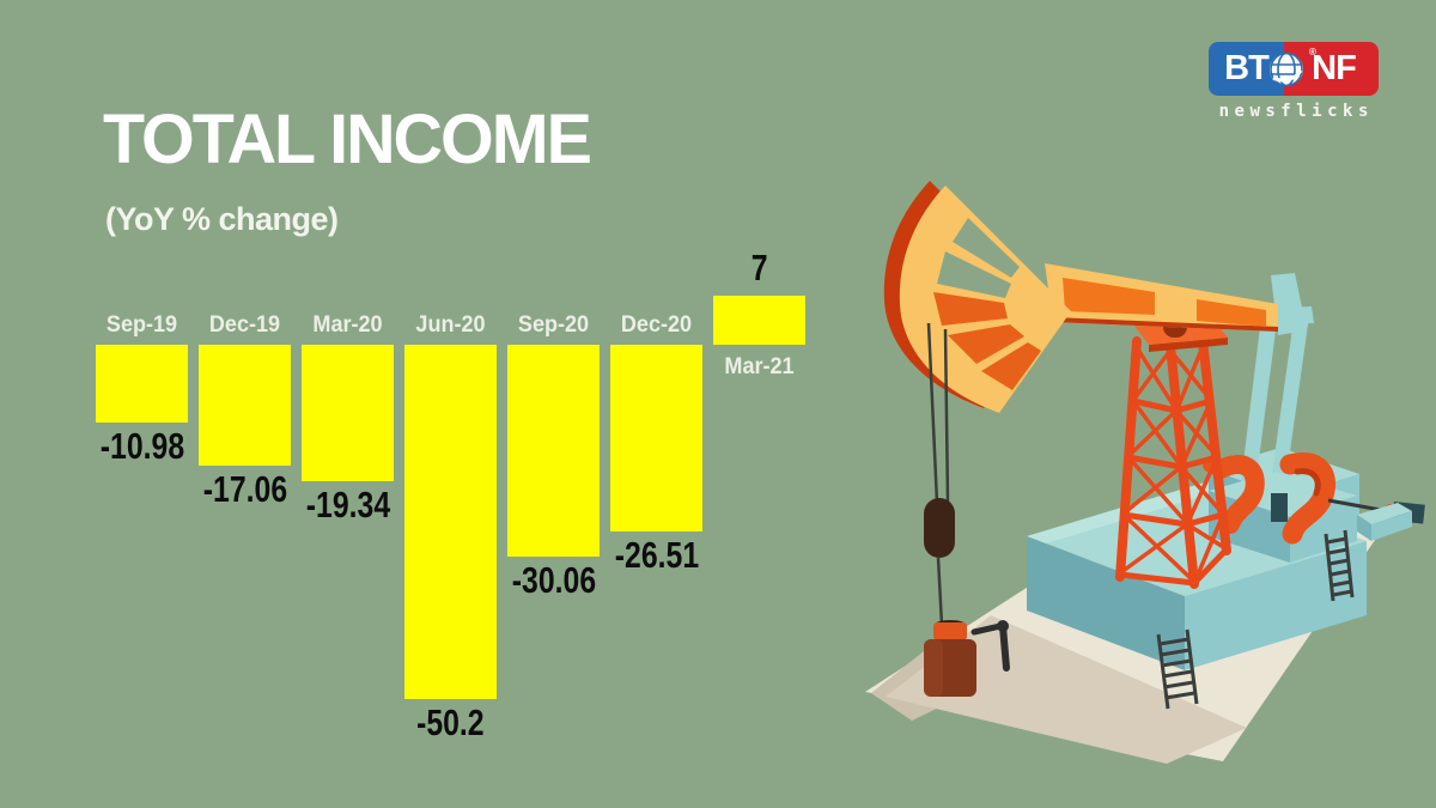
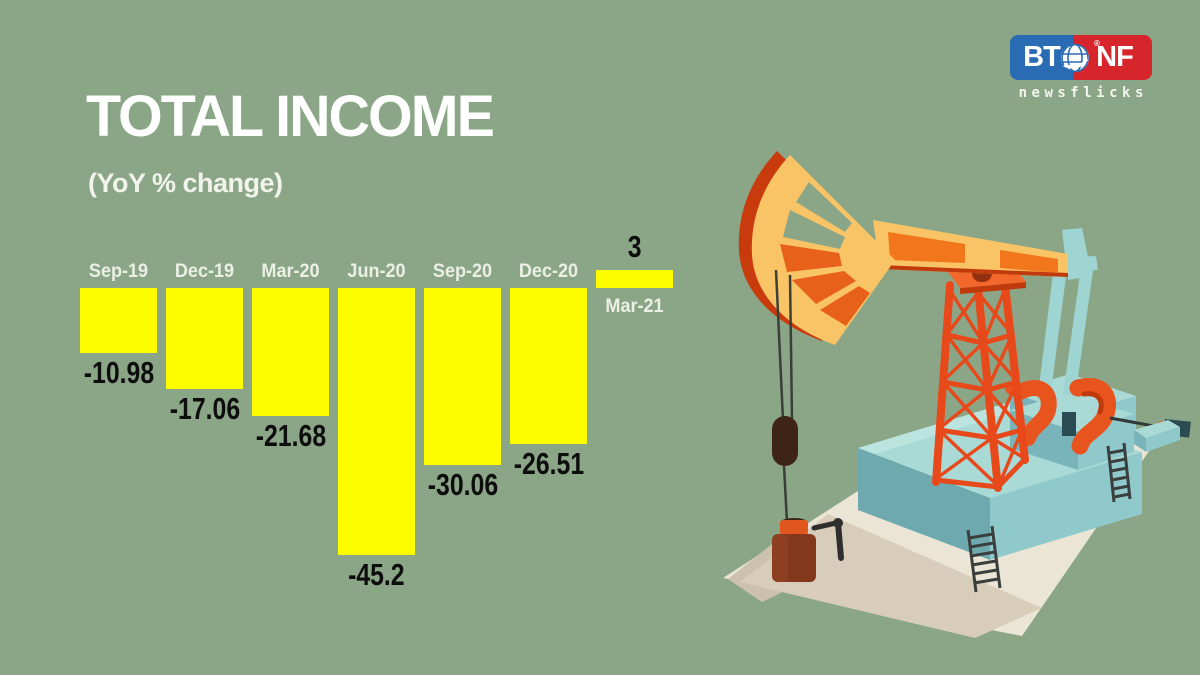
Mar-20: -19.34 -> -21.68
Jun-20: -50.2 -> -45.2
Mar-21: 7 -> 3
